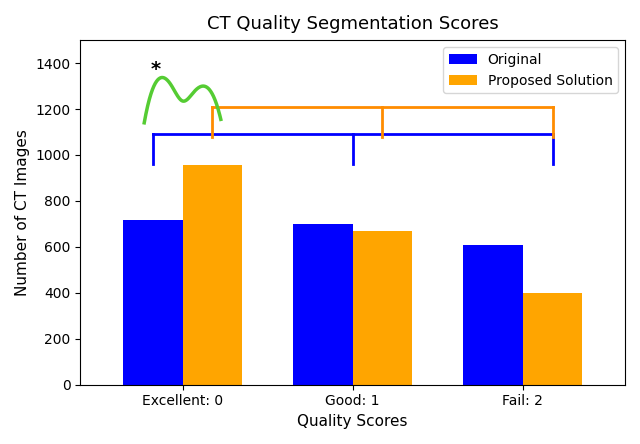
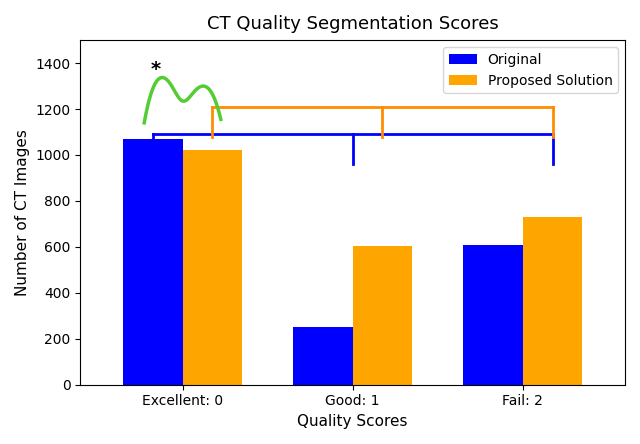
Original/Excellent: 0: 715 -> 1070
Proposed Solution/Excellent: 0: 955 -> 1020
Original/Good: 1: 700 -> 250
Proposed Solution/Good: 1: 670 -> 605
Proposed Solution/Fail: 2: 400 -> 730
